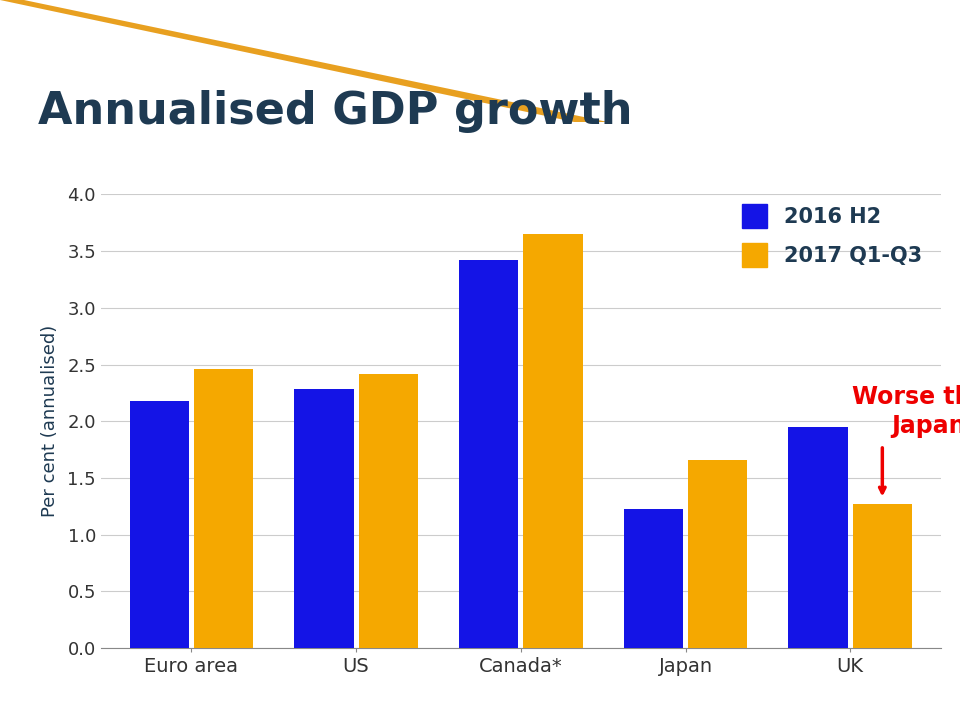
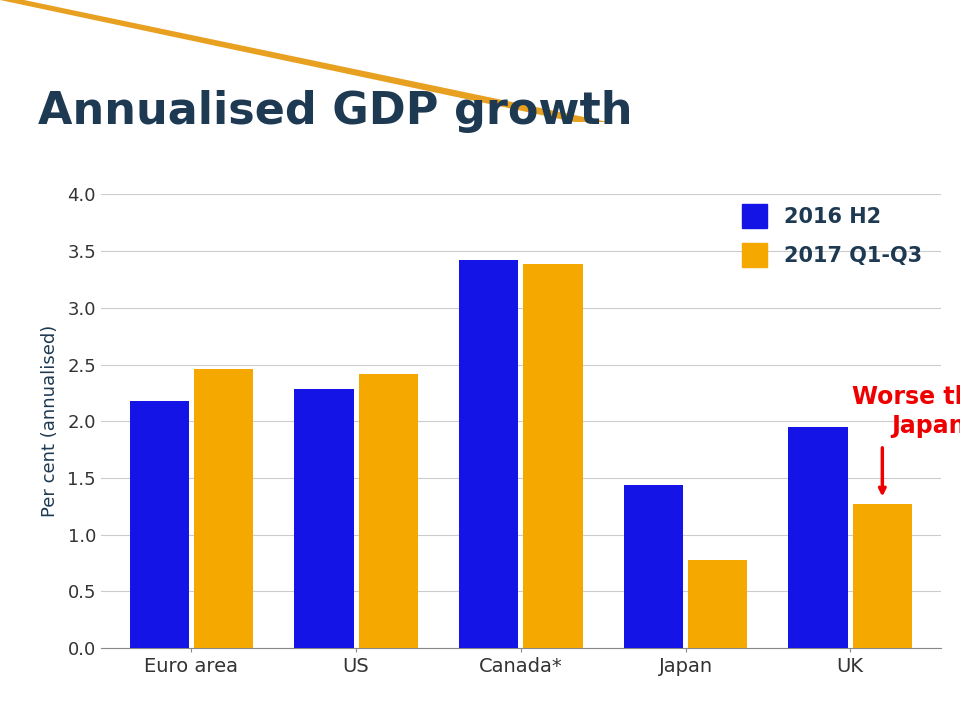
2017 Q1-Q3/Canada*: 3.65 -> 3.39
2016 H2/Japan: 1.23 -> 1.44
2017 Q1-Q3/Japan: 1.66 -> 0.78
